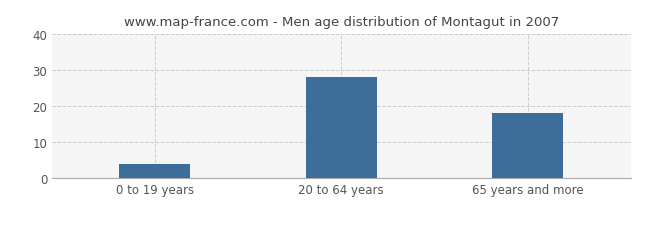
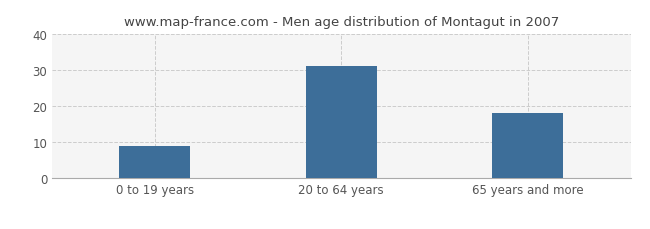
0 to 19 years: 4 -> 9
20 to 64 years: 28 -> 31
